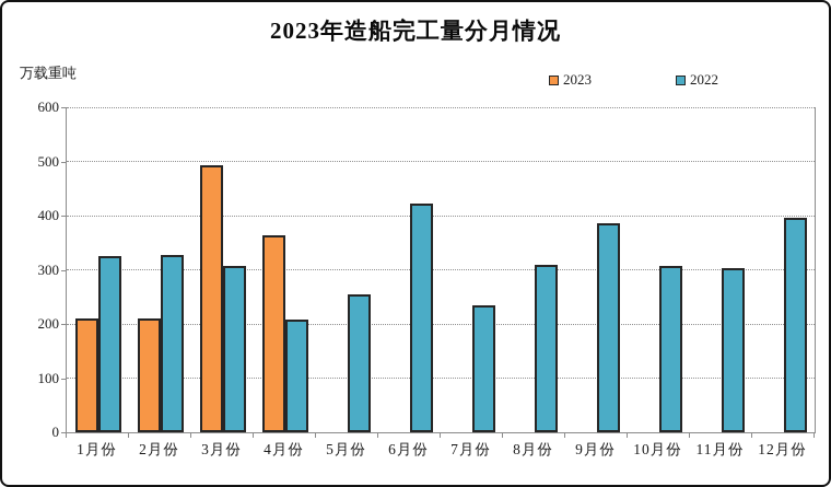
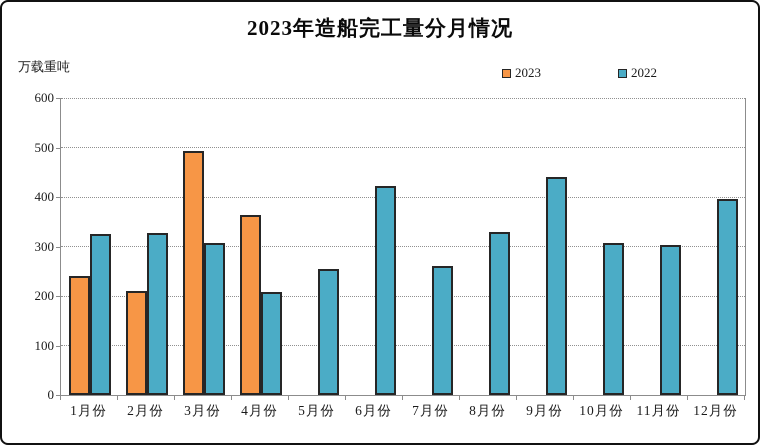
2023/1月份: 210 -> 240
2022/7月份: 230 -> 260
2022/8月份: 310 -> 330
2022/9月份: 390 -> 440
